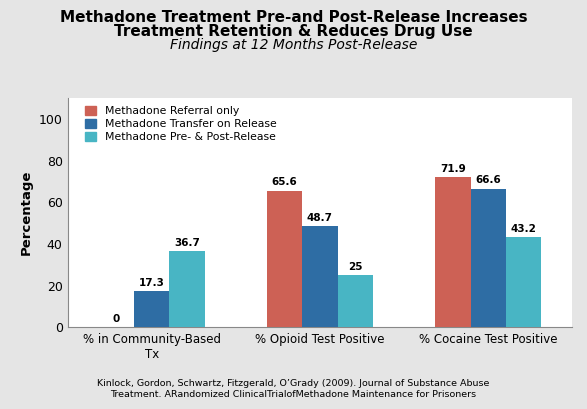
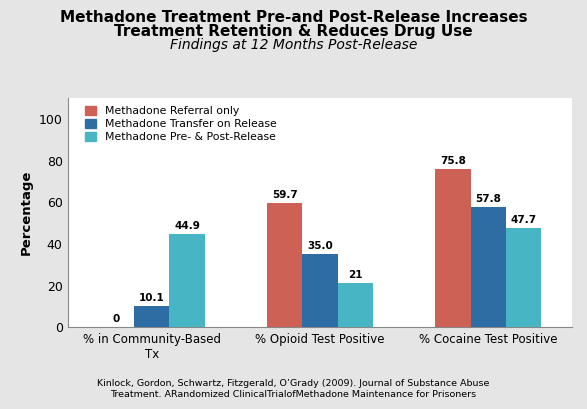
Methadone Transfer on Release/% in Community-Based Tx: 17.3 -> 10.1
Methadone Pre- & Post-Release/% in Community-Based Tx: 36.7 -> 44.9
Methadone Referral only/% Opioid Test Positive: 65.6 -> 59.7
Methadone Transfer on Release/% Opioid Test Positive: 48.7 -> 35.0
Methadone Pre- & Post-Release/% Opioid Test Positive: 25 -> 21
Methadone Referral only/% Cocaine Test Positive: 71.9 -> 75.8
Methadone Transfer on Release/% Cocaine Test Positive: 66.6 -> 57.8
Methadone Pre- & Post-Release/% Cocaine Test Positive: 43.2 -> 47.7
